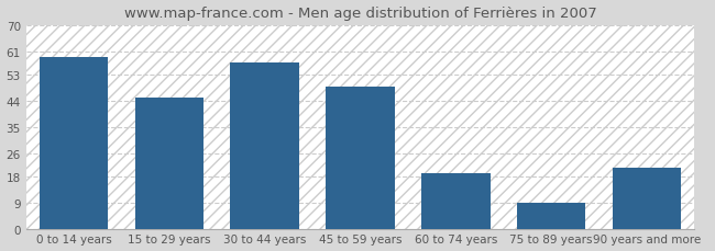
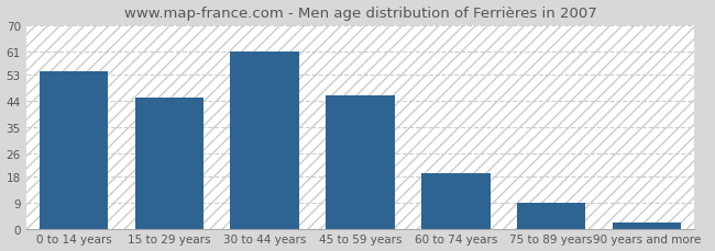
0 to 14 years: 59 -> 54
30 to 44 years: 57 -> 61
45 to 59 years: 49 -> 46
90 years and more: 21 -> 2
